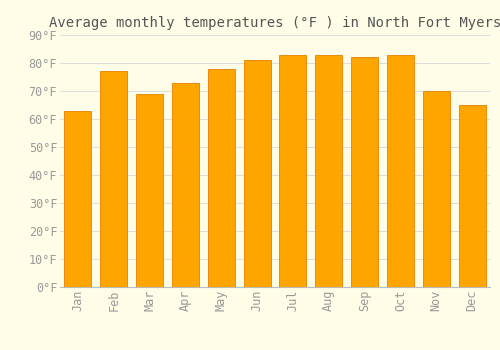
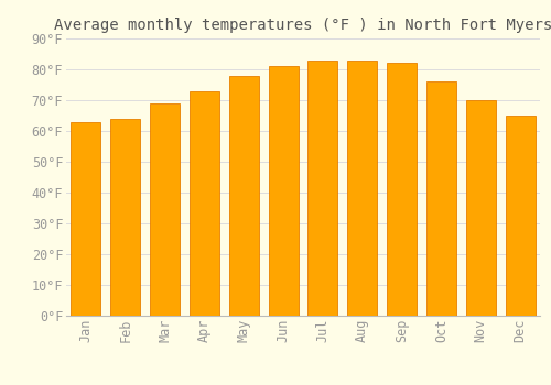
Feb: 77°F -> 64°F
Oct: 83°F -> 76°F
